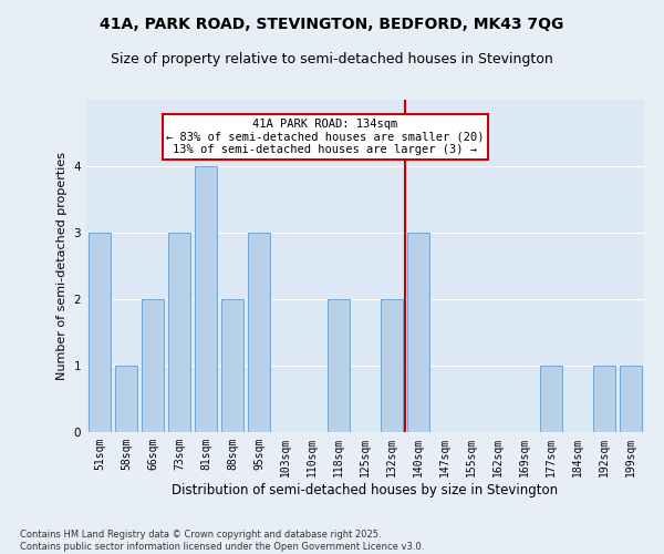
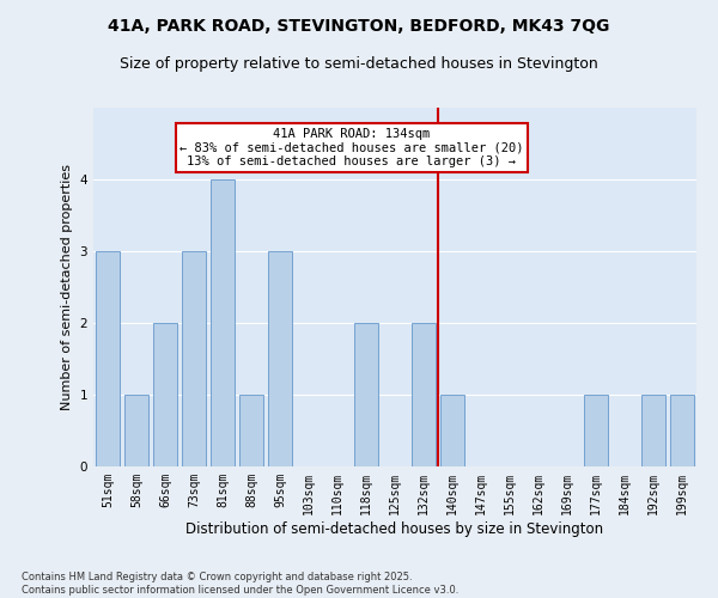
88sqm: 2 -> 1
140sqm: 3 -> 1
